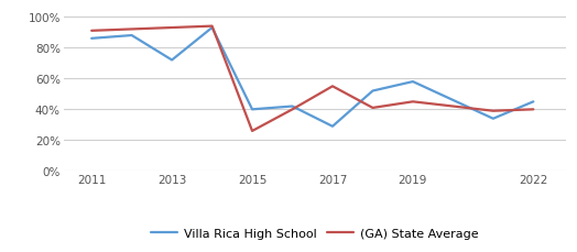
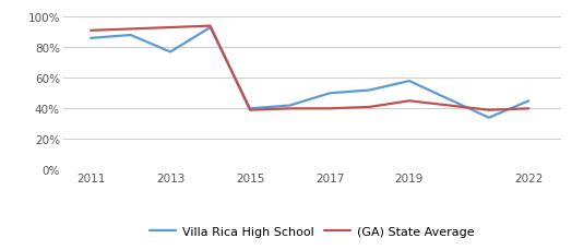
Villa Rica High School/2013: 72% -> 77%
(GA) State Average/2015: 26% -> 39%
Villa Rica High School/2017: 29% -> 50%
(GA) State Average/2017: 55% -> 40%
